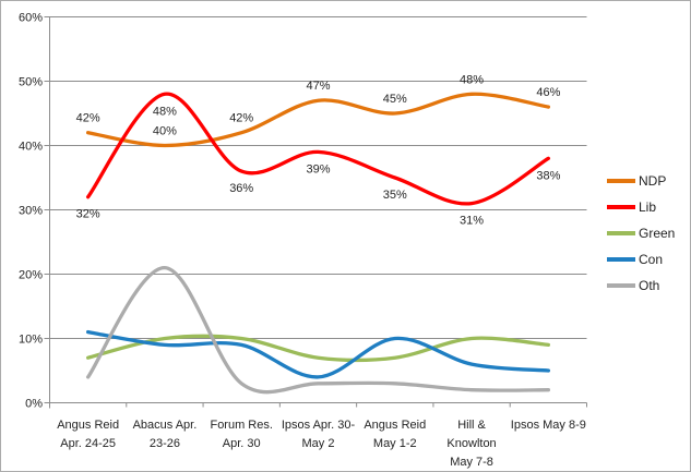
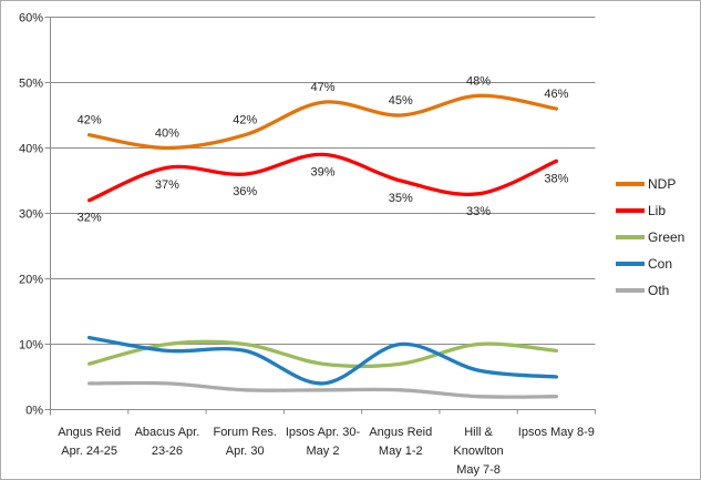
Lib/Abacus Apr. 23-26: 48% -> 37%
Oth/Abacus Apr. 23-26: 21% -> 4%
Lib/Hill & Knowlton May 7-8: 31% -> 33%
